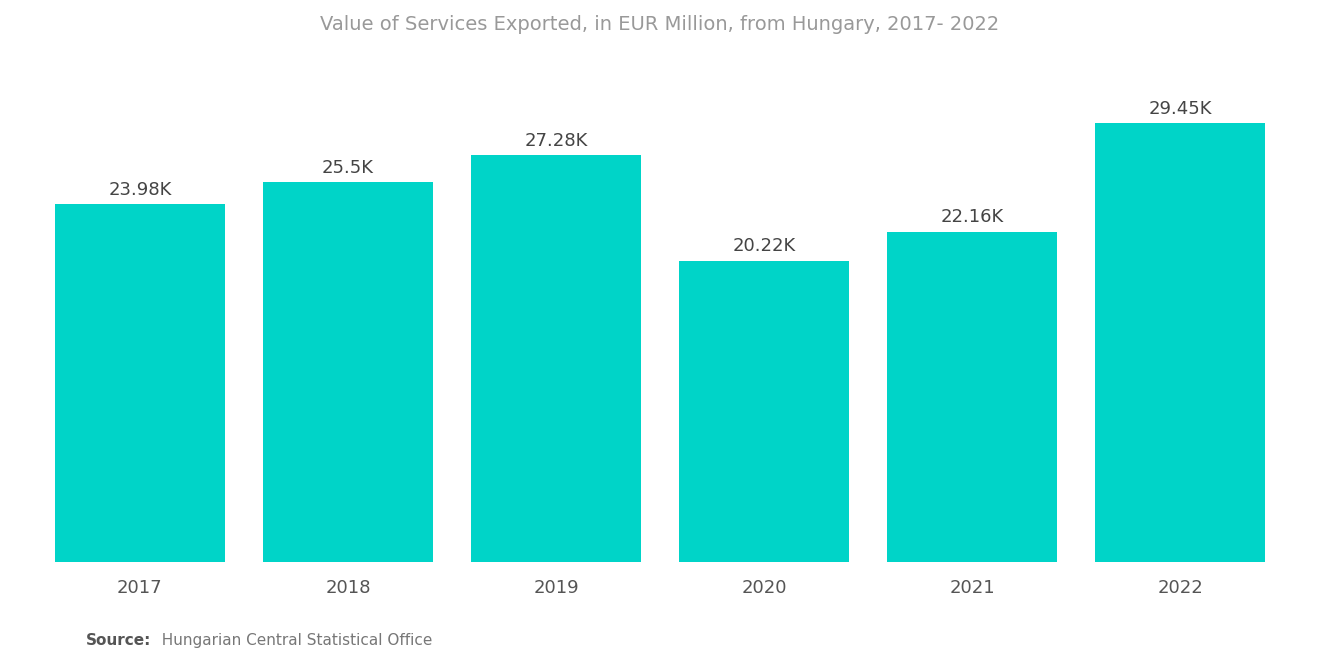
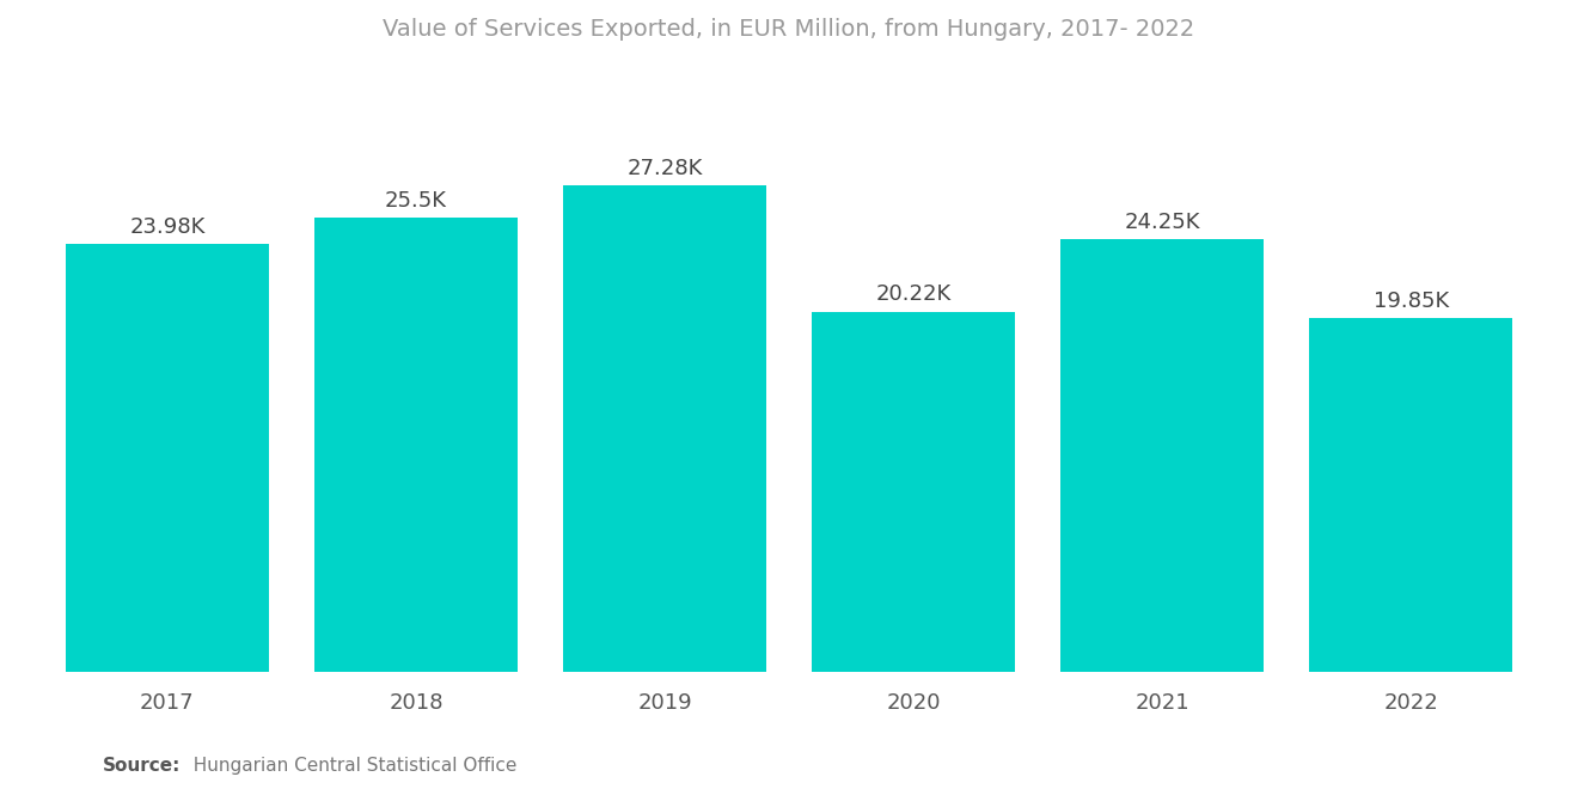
2021: 22.16K -> 24.25K
2022: 29.45K -> 19.85K
